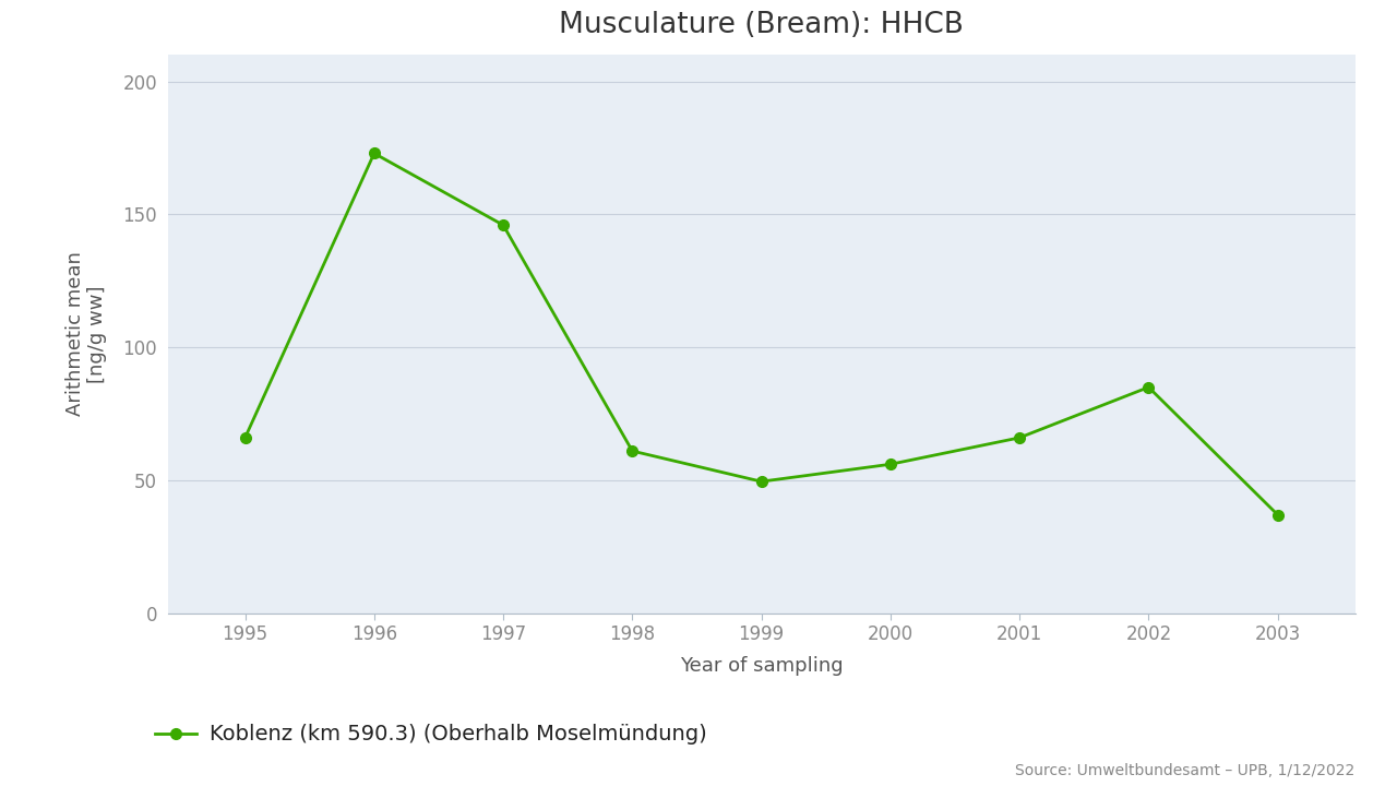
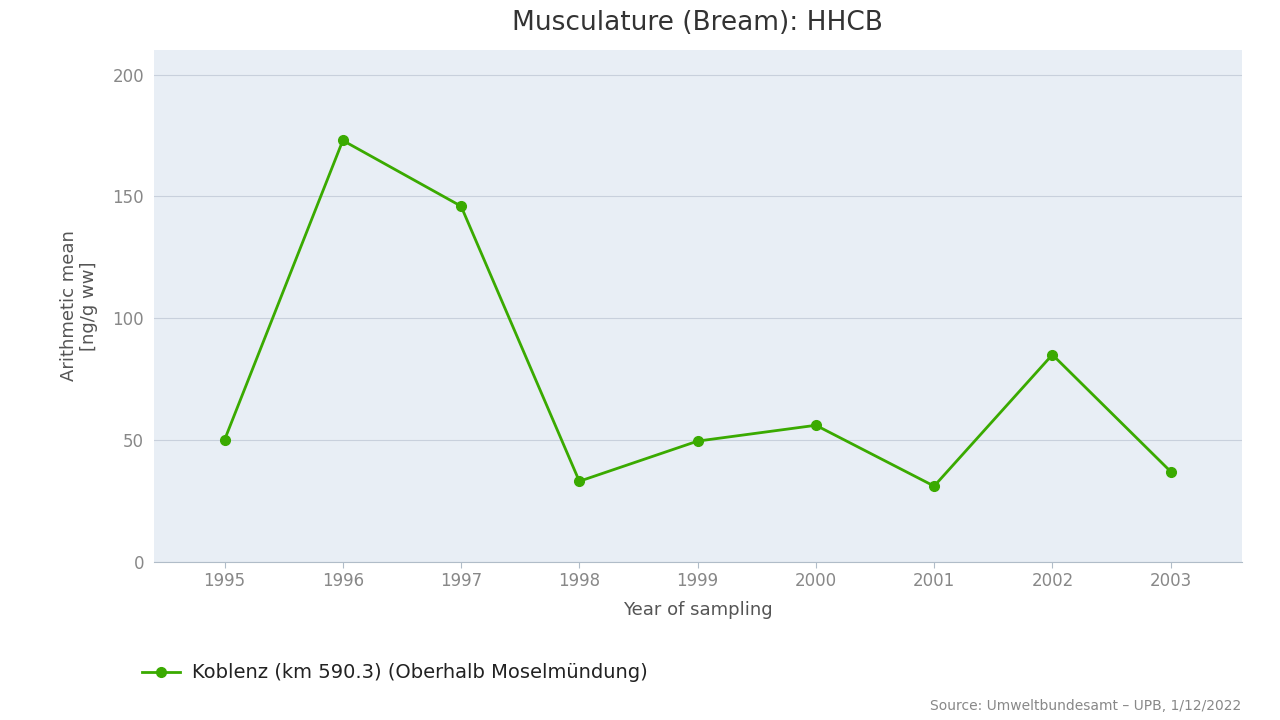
1995: 66.0 -> 50.0
1998: 61.0 -> 33.0
2001: 66.0 -> 31.0
